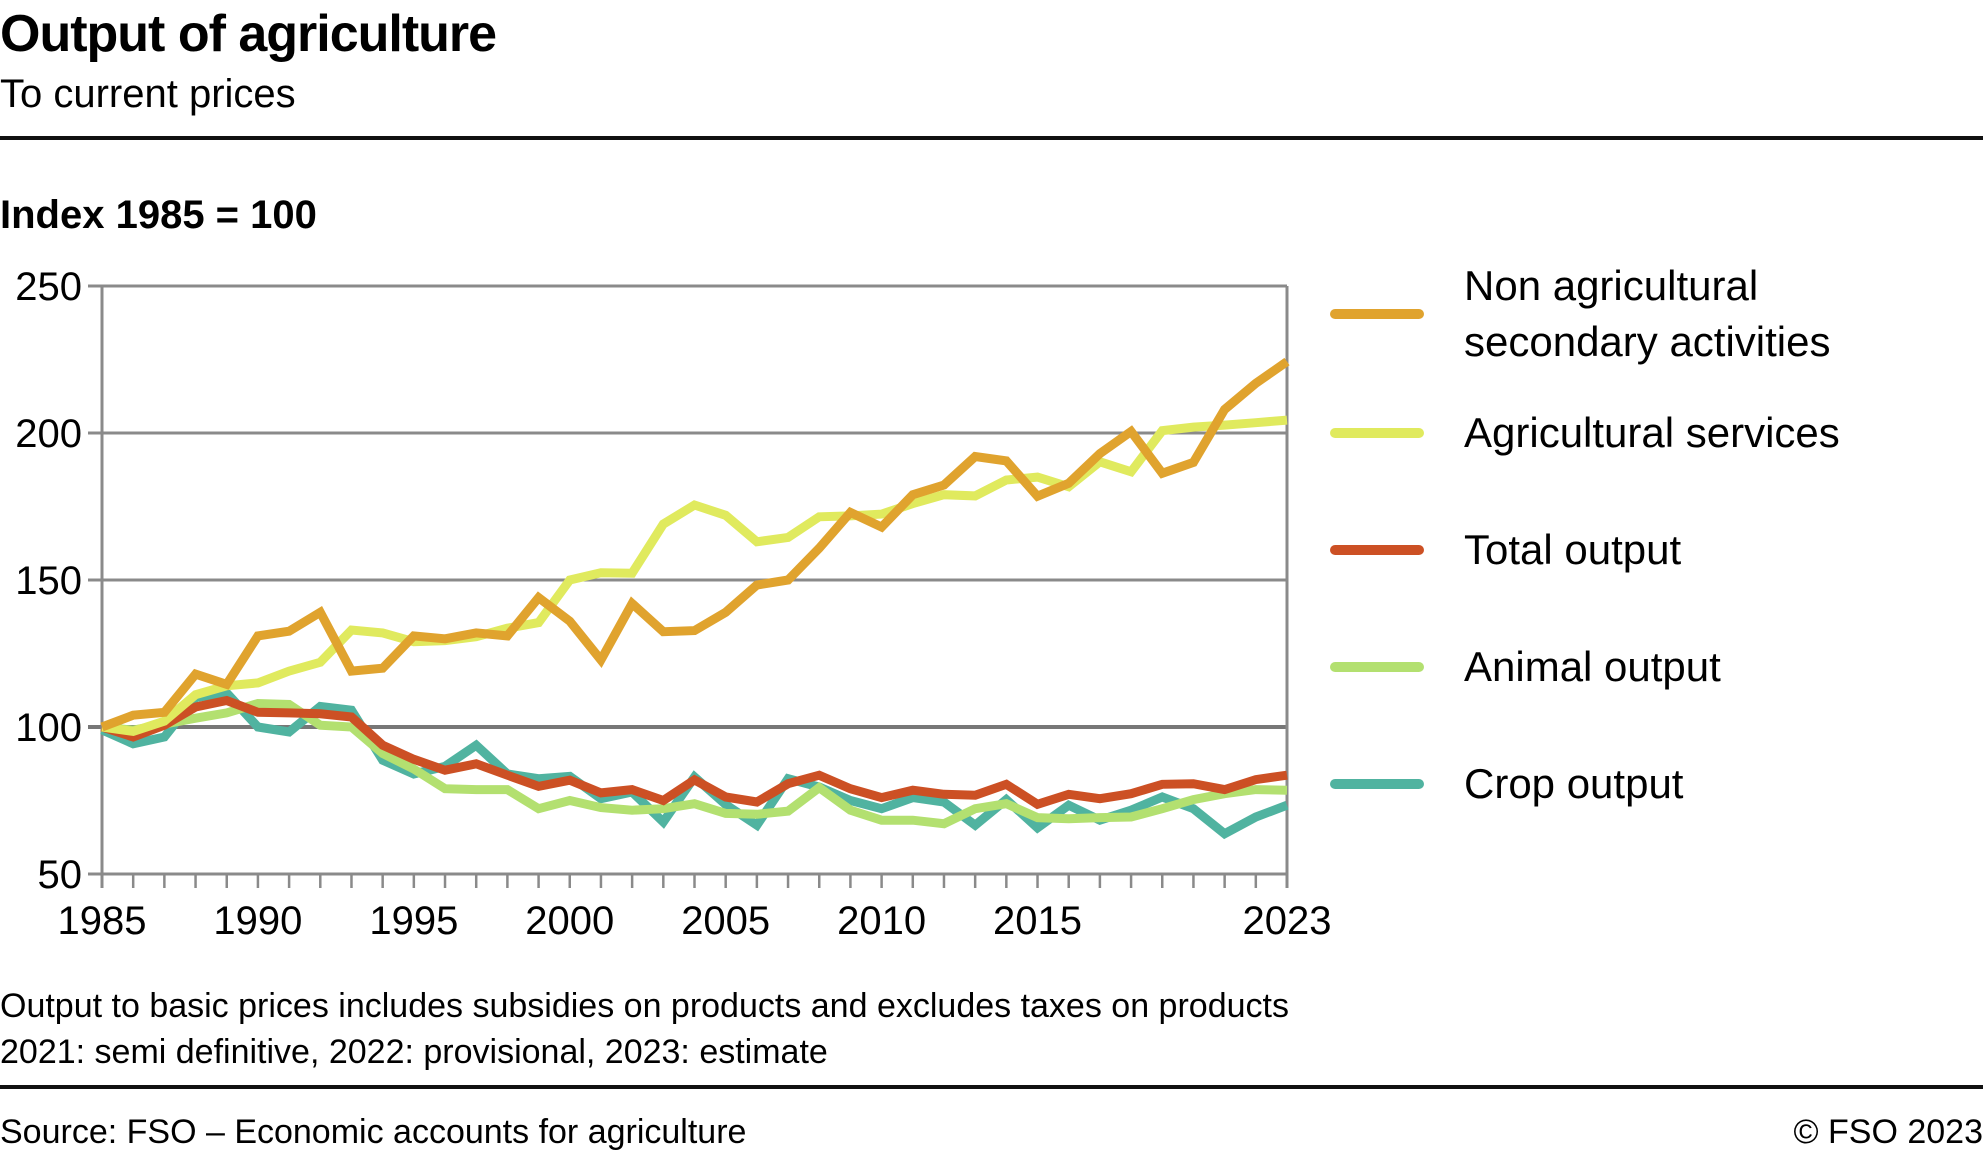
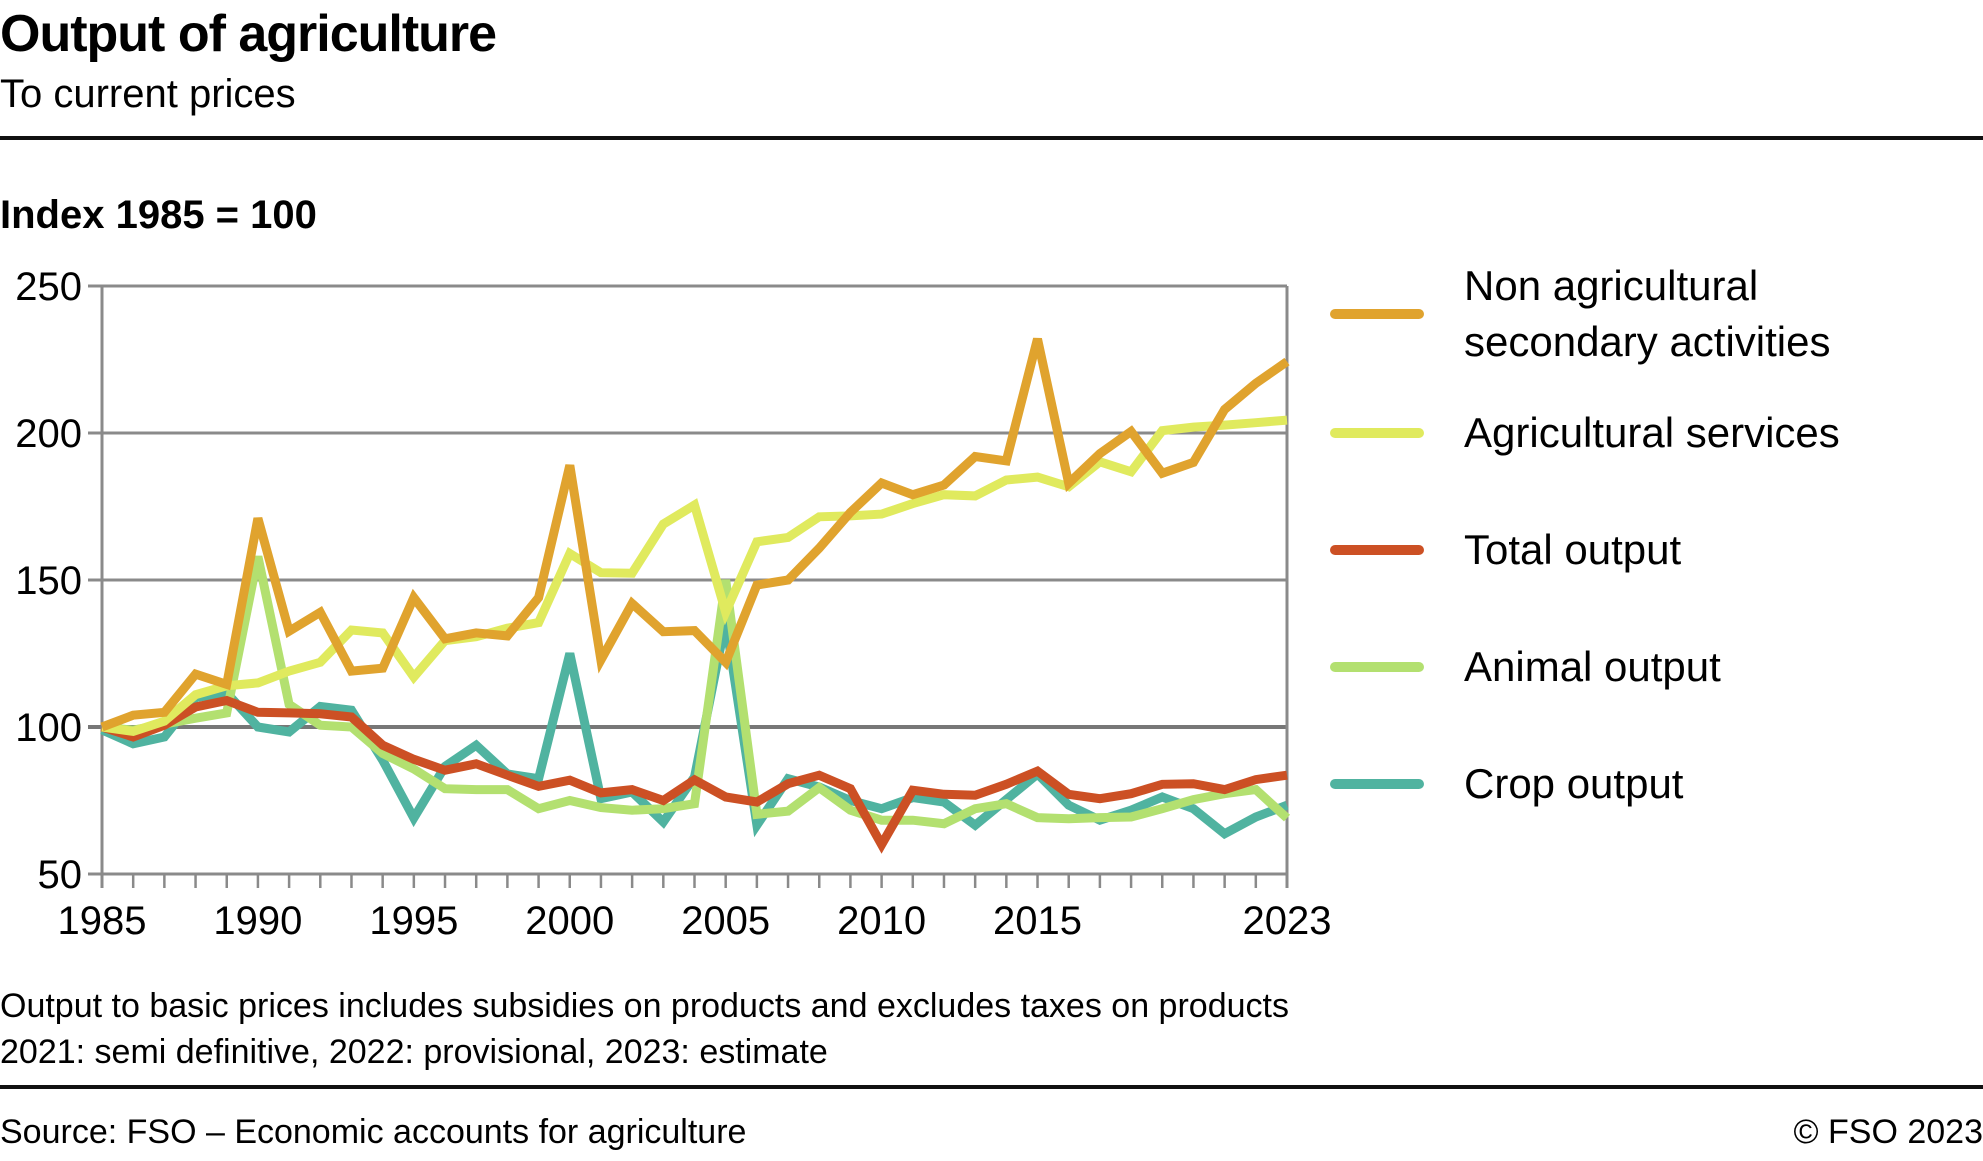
Non agricultural secondary activities/1990: 131 -> 171
Animal output/1990: 108 -> 158
Non agricultural secondary activities/1995: 131 -> 144
Agricultural services/1995: 129 -> 117
Crop output/1995: 84 -> 69
Non agricultural secondary activities/2000: 136 -> 189
Agricultural services/2000: 150 -> 159
Crop output/2000: 83 -> 125
Non agricultural secondary activities/2005: 139 -> 122
Agricultural services/2005: 172 -> 139
Animal output/2005: 71 -> 150
Crop output/2005: 74 -> 136
Non agricultural secondary activities/2010: 168 -> 183
Total output/2010: 76 -> 60
Non agricultural secondary activities/2015: 178 -> 232
Total output/2015: 74 -> 85
Crop output/2015: 66 -> 84
Animal output/2023: 78 -> 69
